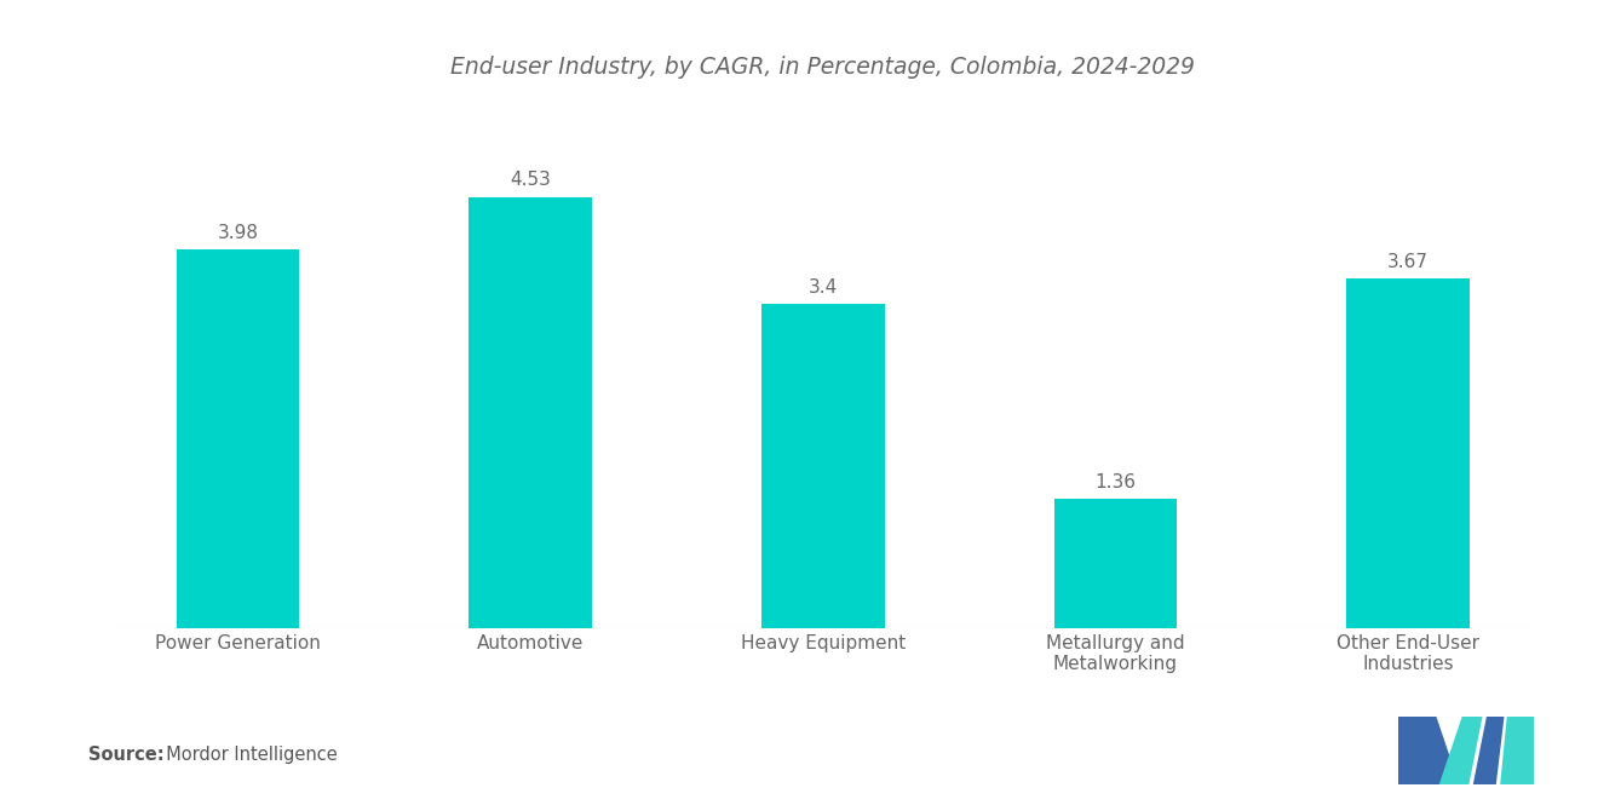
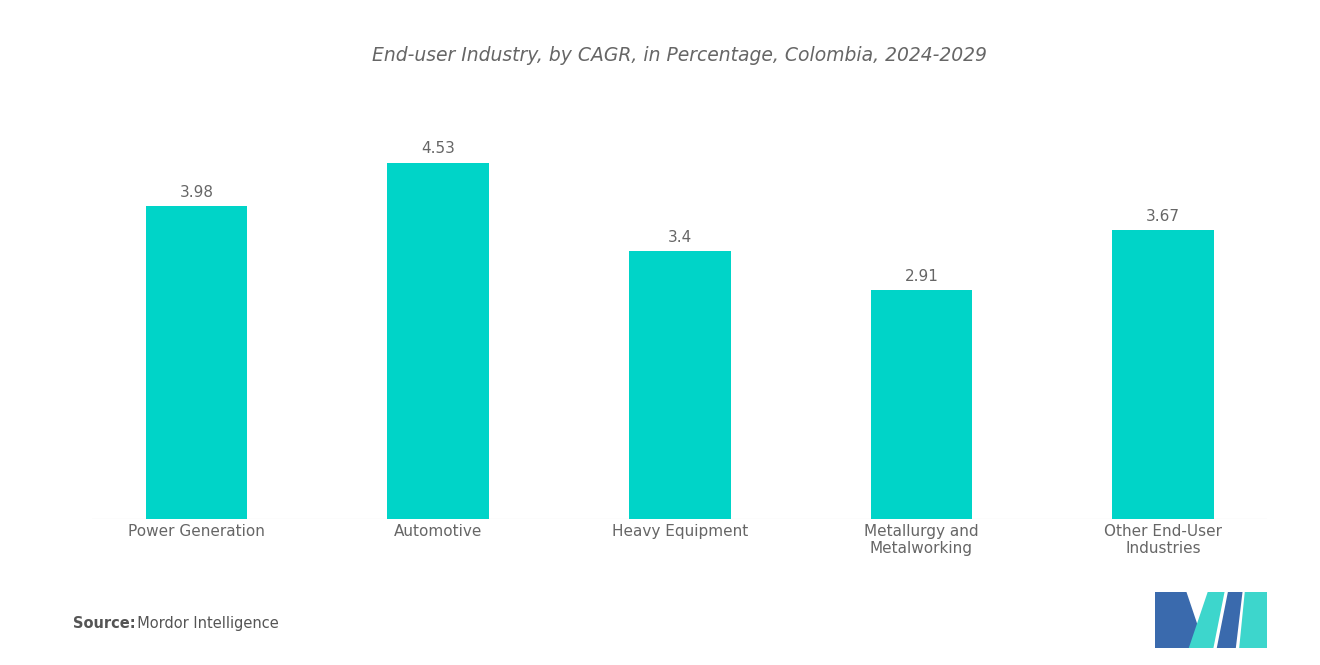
Metallurgy and Metalworking: 1.36 -> 2.91
